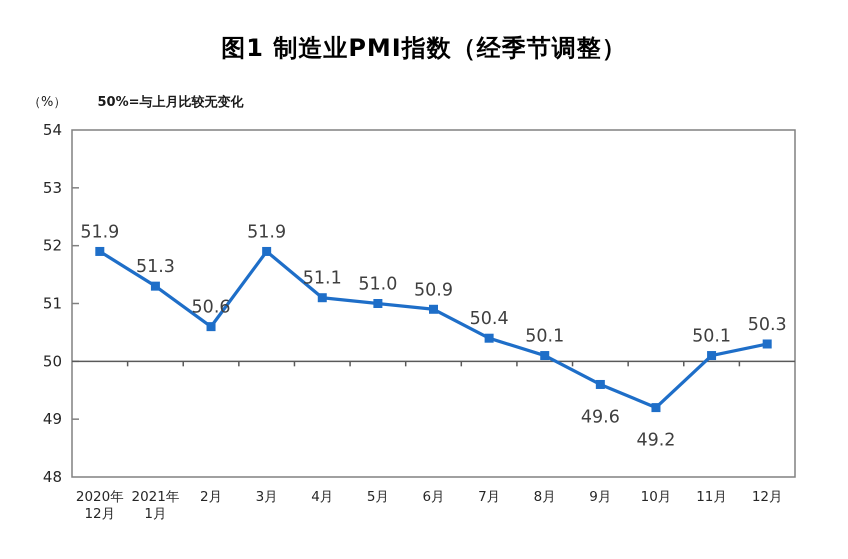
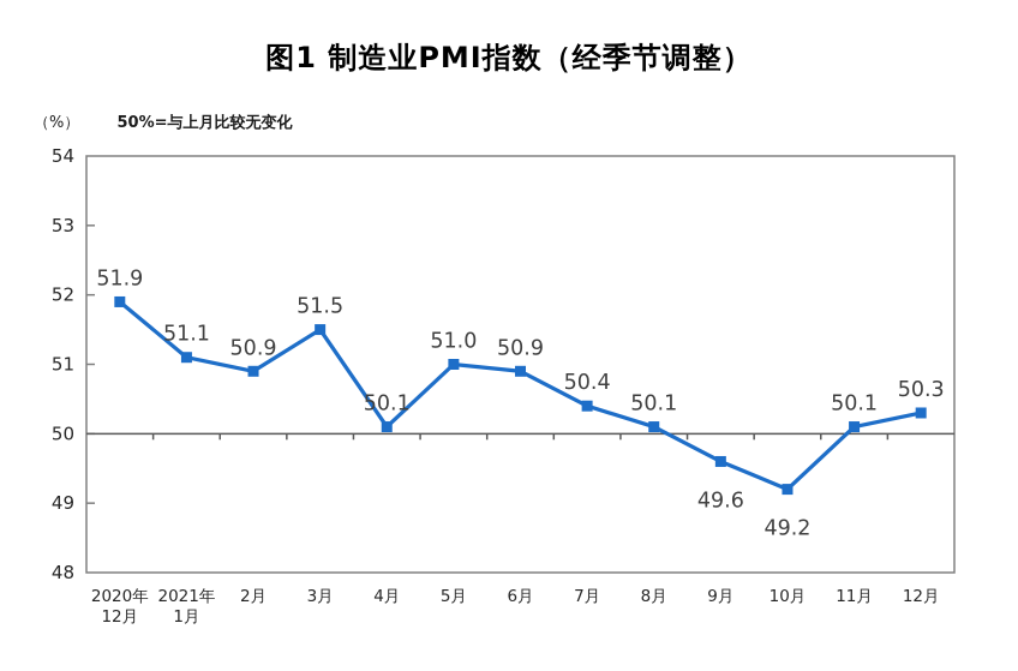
2021年1月: 51.3 -> 51.1
2月: 50.6 -> 50.9
3月: 51.9 -> 51.5
4月: 51.1 -> 50.1
